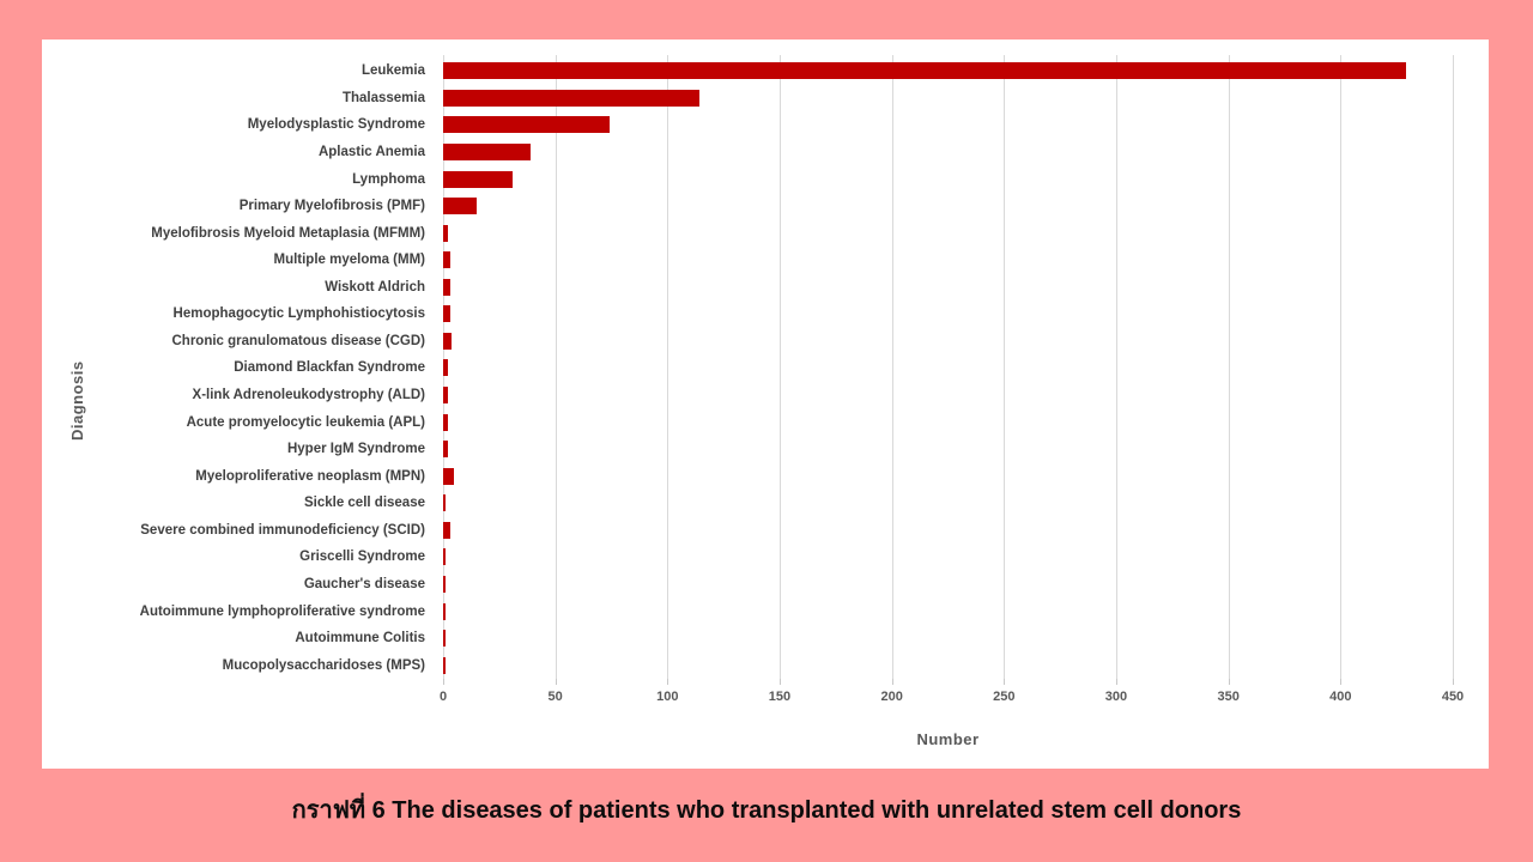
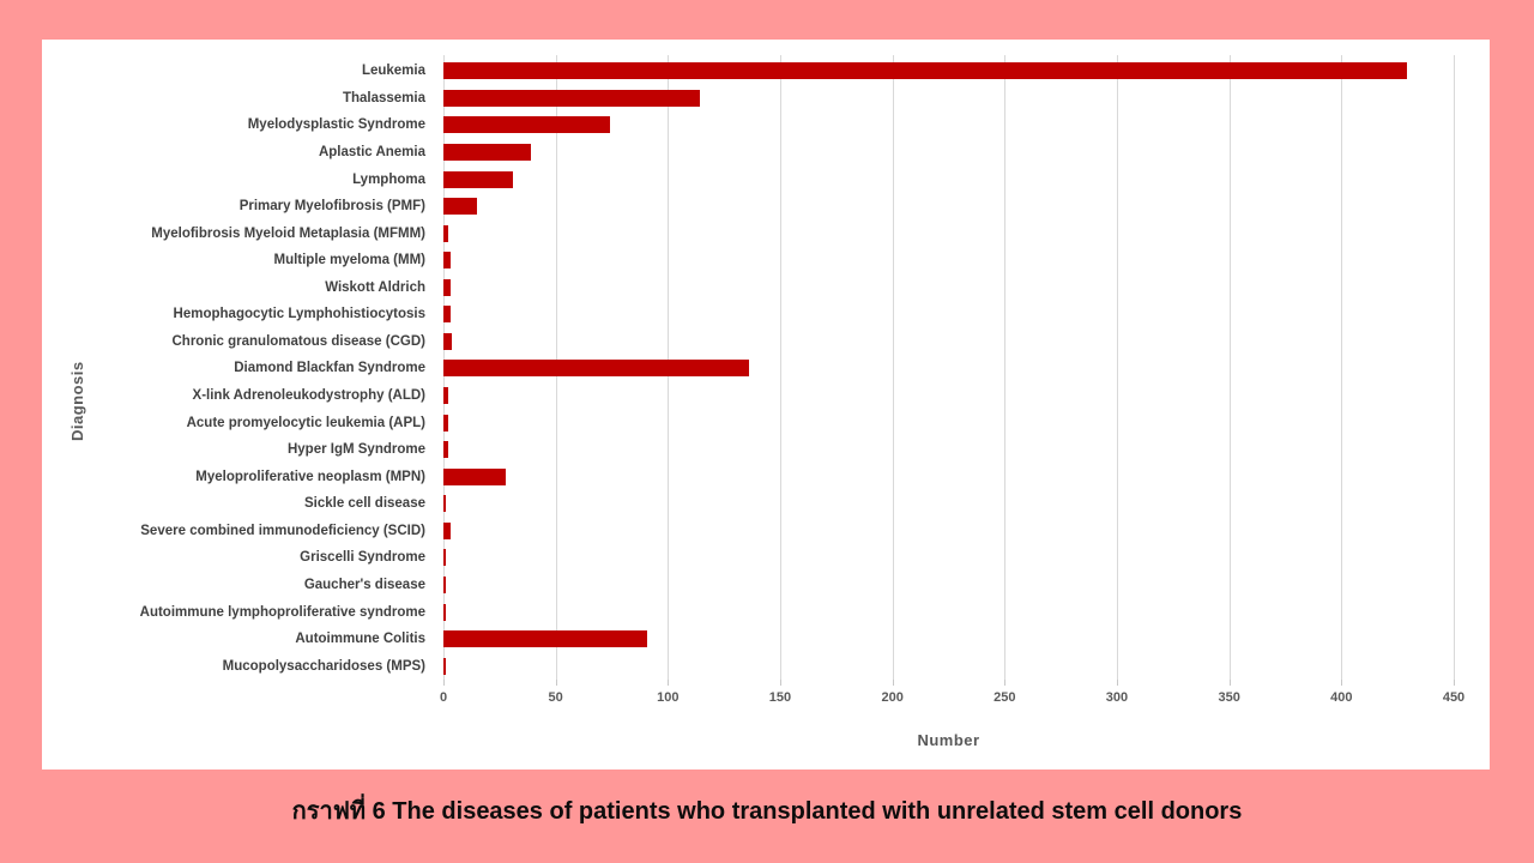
Diamond Blackfan Syndrome: 2 -> 136
Myeloproliferative neoplasm (MPN): 5 -> 28
Autoimmune Colitis: 1 -> 91
